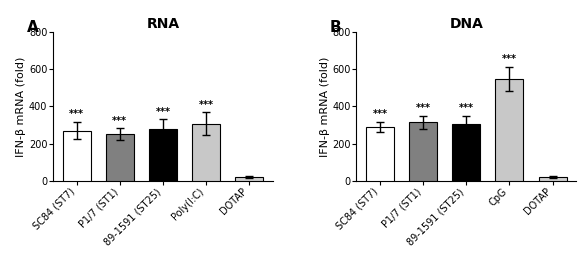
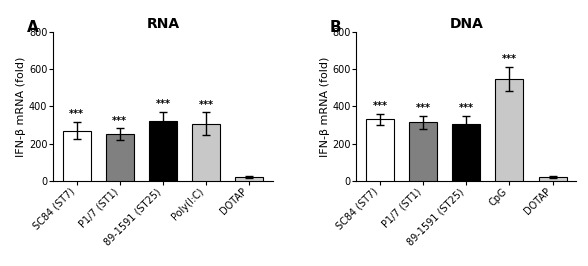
RNA/89-1591 (ST25): 280 -> 320
DNA/SC84 (ST7): 290 -> 330
